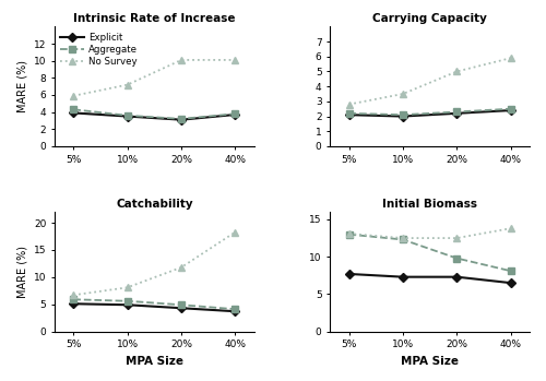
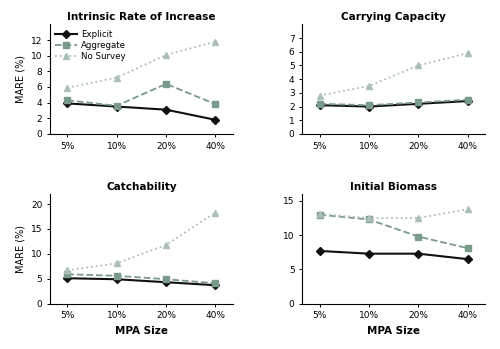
Intrinsic Rate of Increase/Aggregate/20%: 3.2 -> 6.4
Intrinsic Rate of Increase/Explicit/40%: 3.7 -> 1.8
Intrinsic Rate of Increase/No Survey/40%: 10.1 -> 11.8
